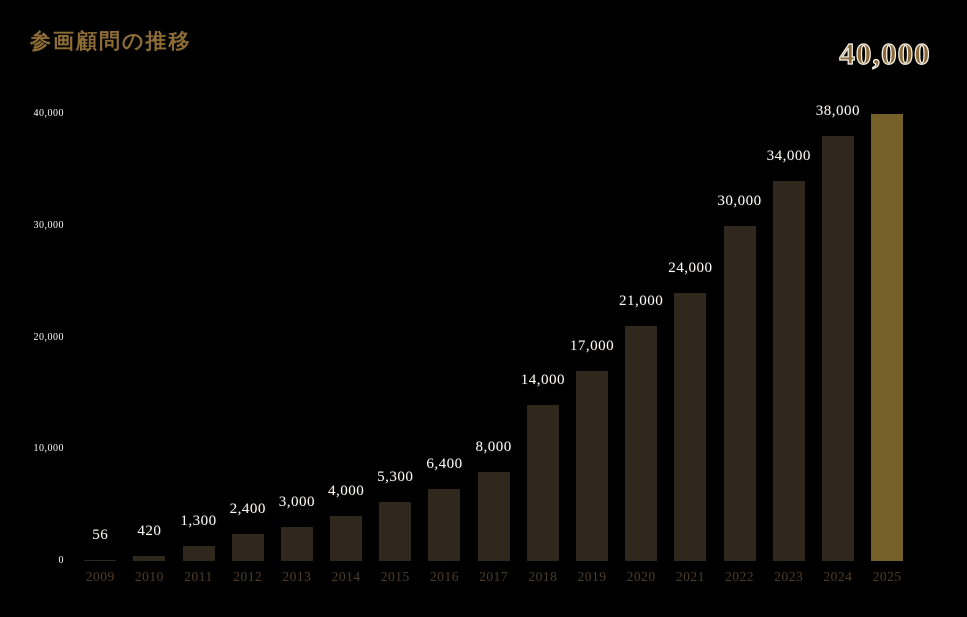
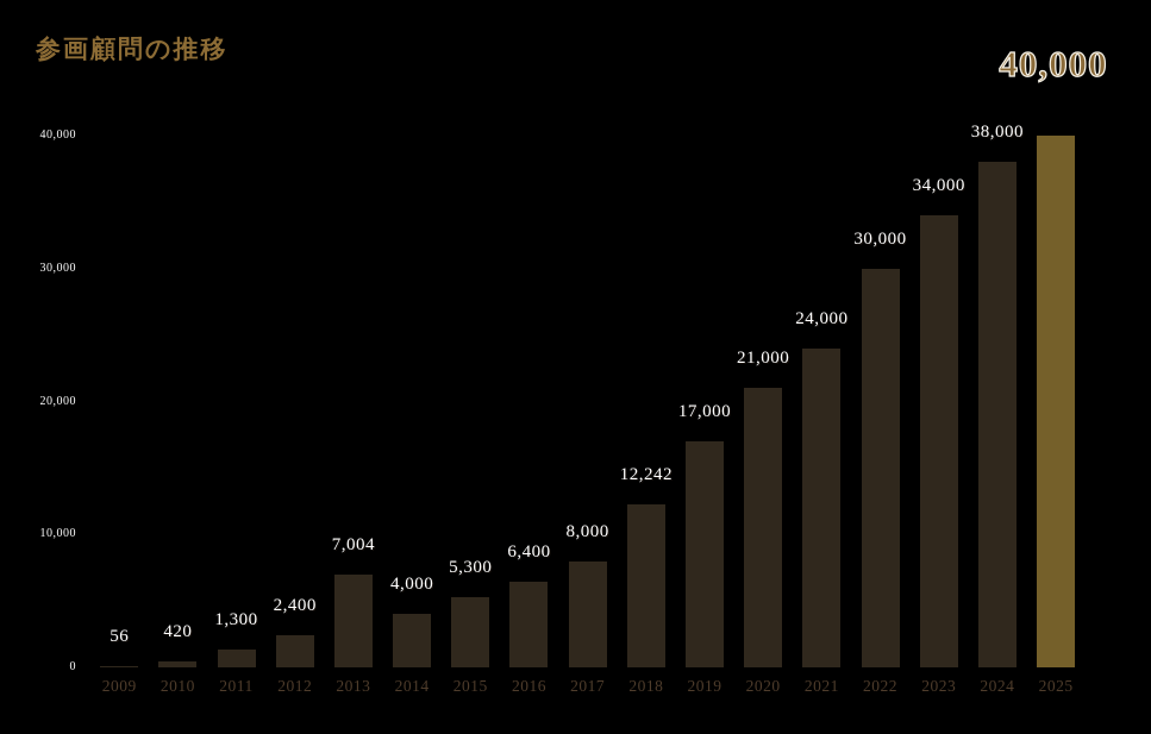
2013: 3,000 -> 7,004
2018: 14,000 -> 12,242
